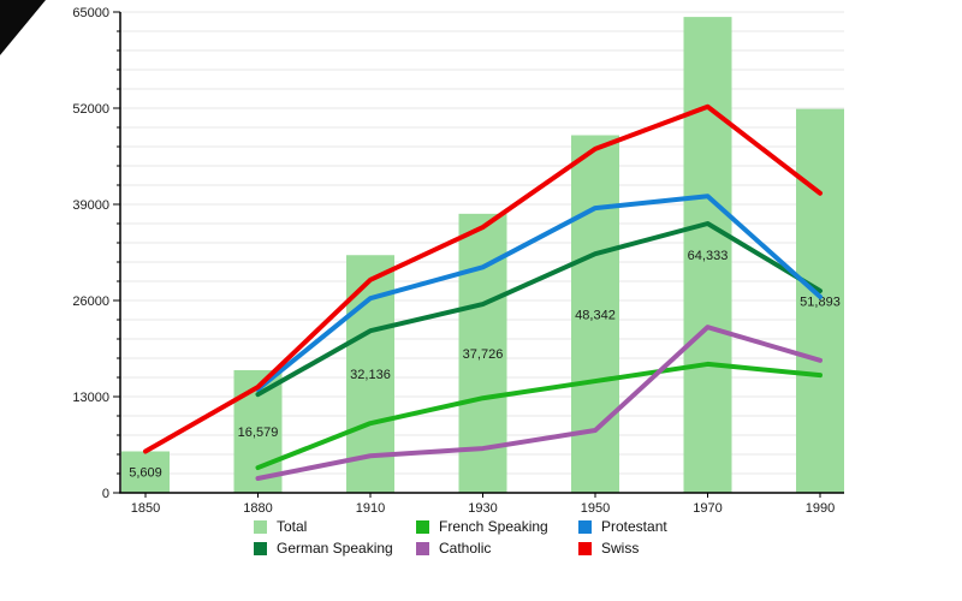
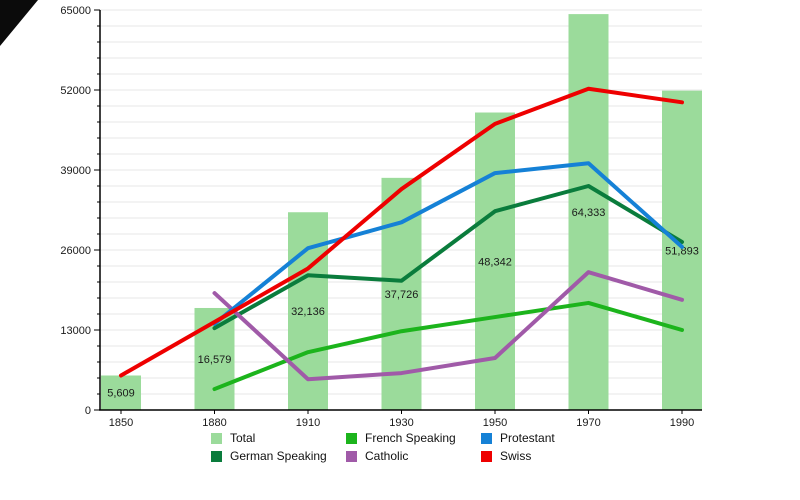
Catholic/1880: 2000 -> 19000
Swiss/1910: 29000 -> 23000
German Speaking/1930: 26000 -> 21000
French Speaking/1990: 16000 -> 13000
Swiss/1990: 40000 -> 50000
